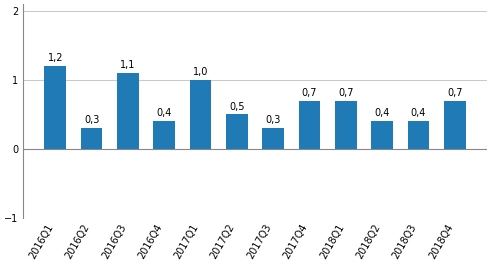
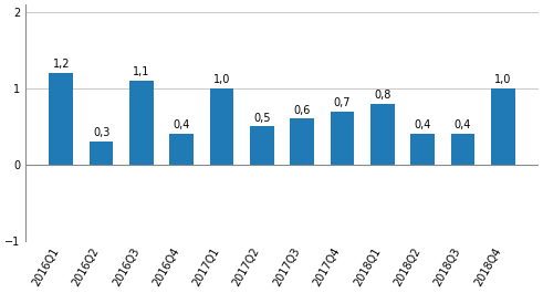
2017Q3: 0,3 -> 0,6
2018Q1: 0,7 -> 0,8
2018Q4: 0,7 -> 1,0
